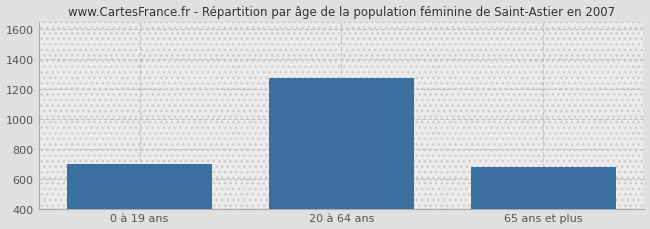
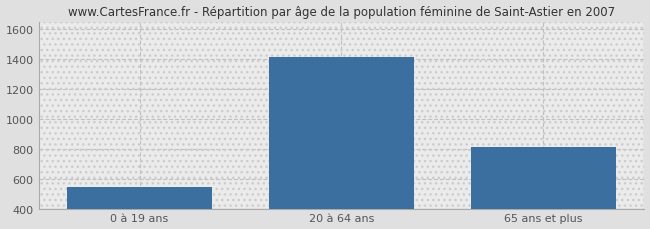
0 à 19 ans: 700 -> 540
20 à 64 ans: 1270 -> 1410
65 ans et plus: 680 -> 810
